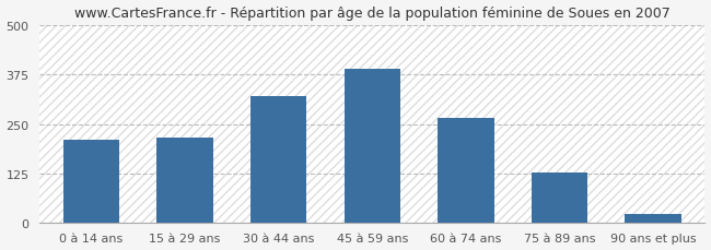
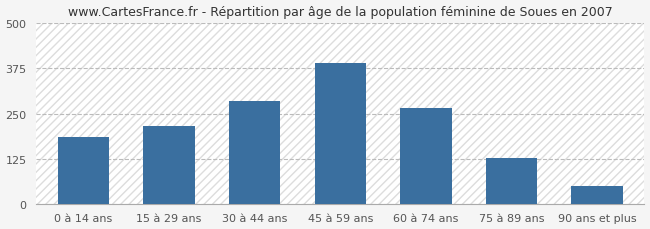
0 à 14 ans: 210 -> 185
30 à 44 ans: 320 -> 285
90 ans et plus: 22 -> 50
